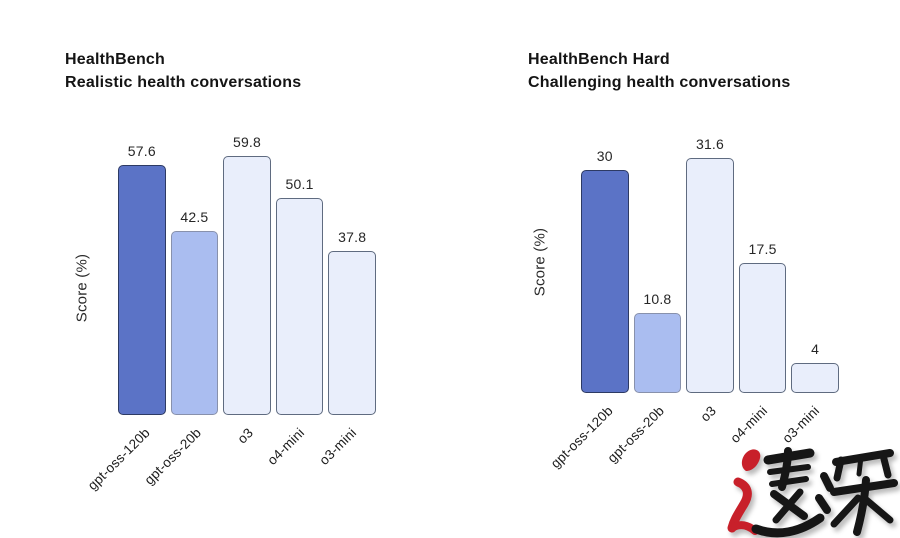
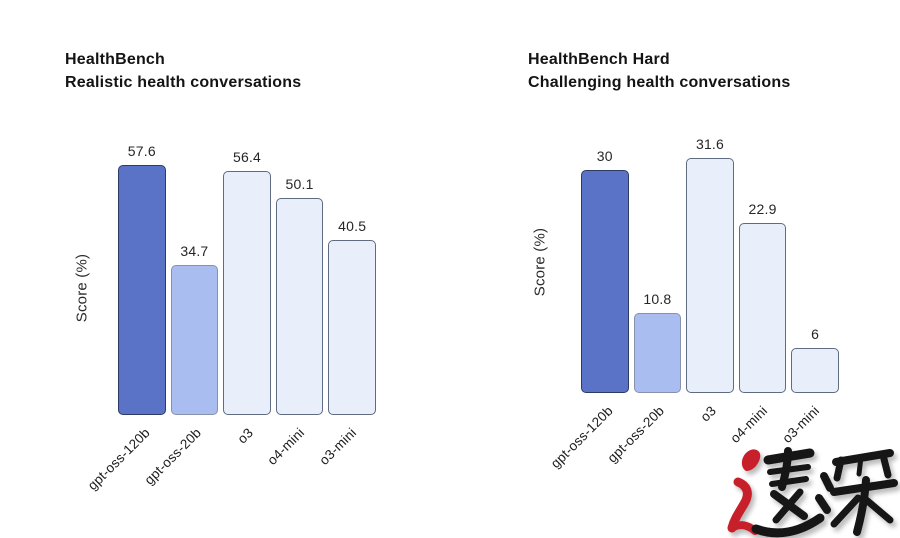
HealthBench/gpt-oss-20b: 42.5 -> 34.7
HealthBench/o3: 59.8 -> 56.4
HealthBench/o3-mini: 37.8 -> 40.5
HealthBench Hard/o4-mini: 17.5 -> 22.9
HealthBench Hard/o3-mini: 4 -> 6
